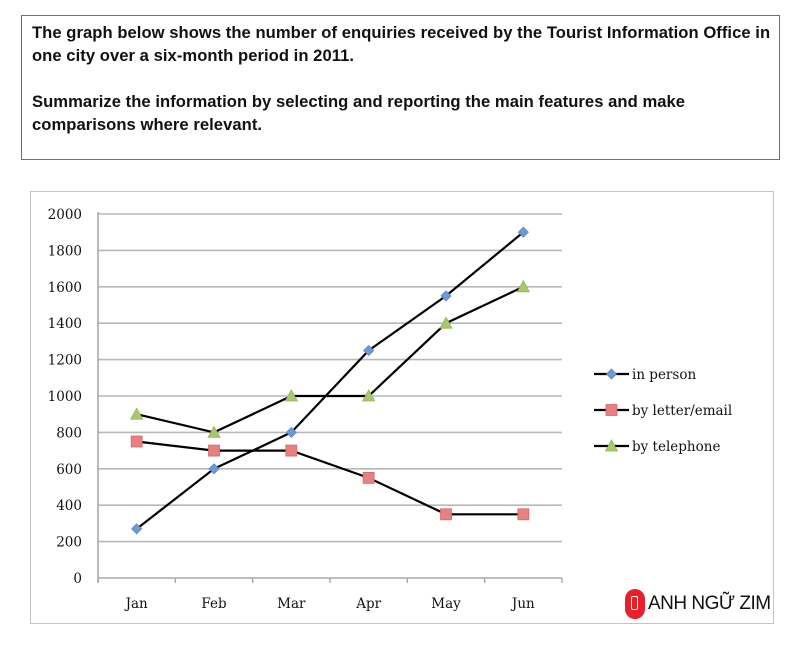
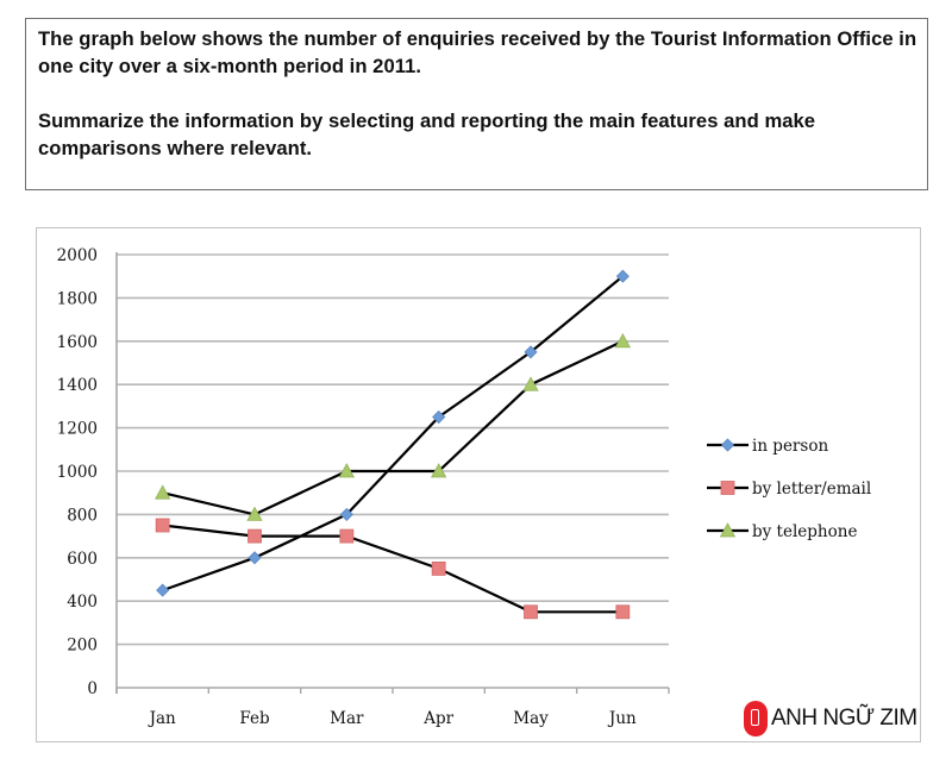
in person/Jan: 270 -> 450
